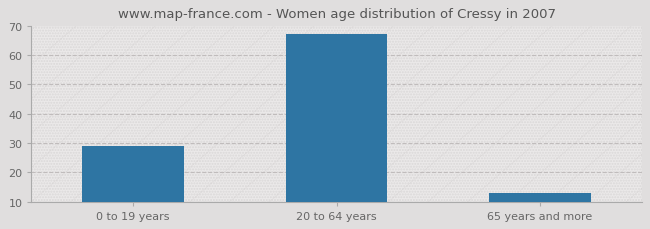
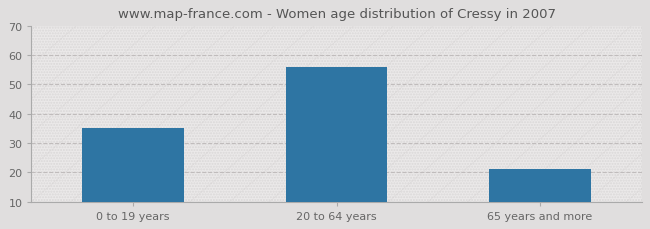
0 to 19 years: 29 -> 35
20 to 64 years: 67 -> 56
65 years and more: 13 -> 21
